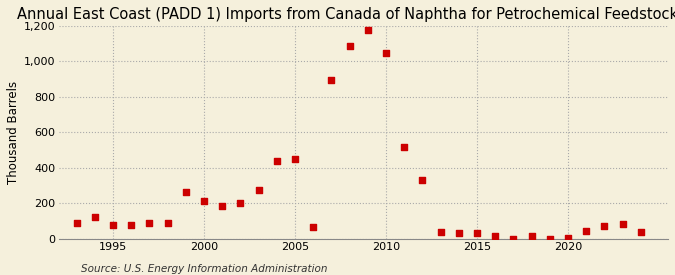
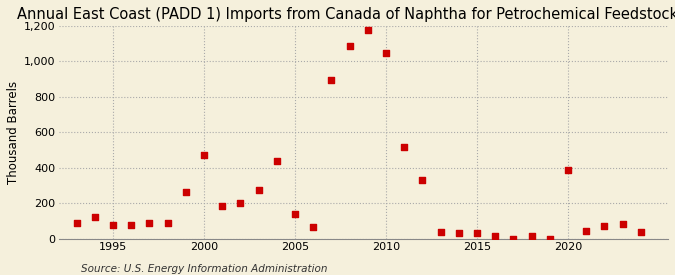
2000: 220 -> 470
2005: 450 -> 140
2020: 0 -> 390
